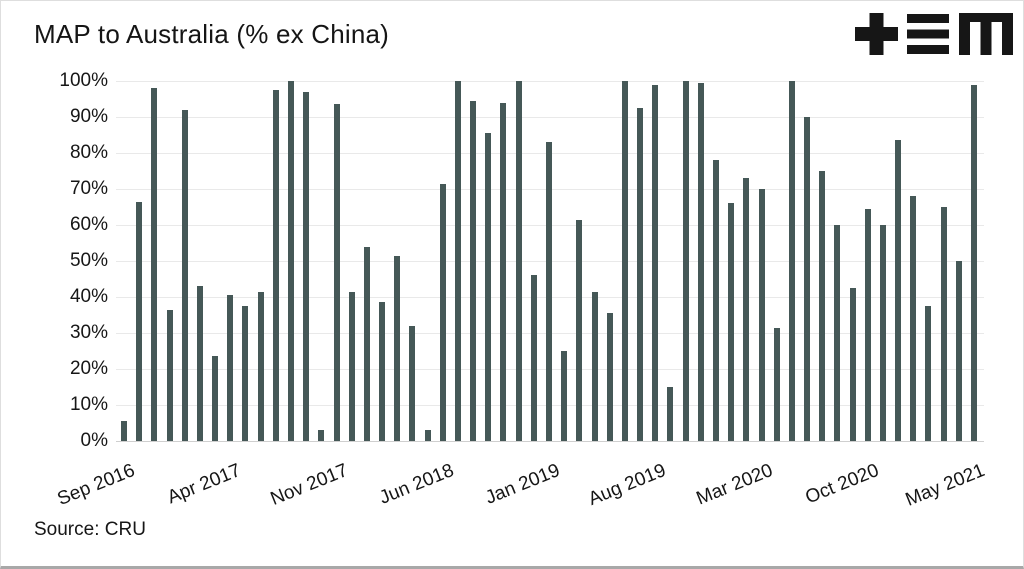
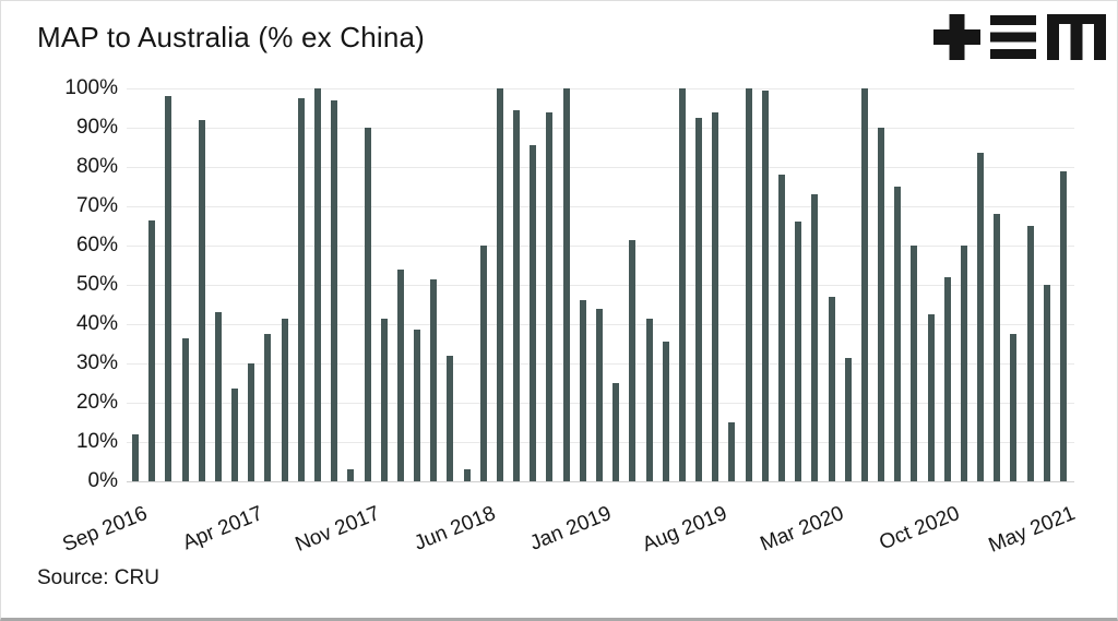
Sep 2016: 6% -> 12%
Apr 2017: 40% -> 30%
Nov 2017: 94% -> 90%
Jun 2018: 72% -> 60%
Jan 2019: 83% -> 44%
Aug 2019: 99% -> 94%
Mar 2020: 70% -> 47%
Oct 2020: 64% -> 52%
May 2021: 99% -> 79%
